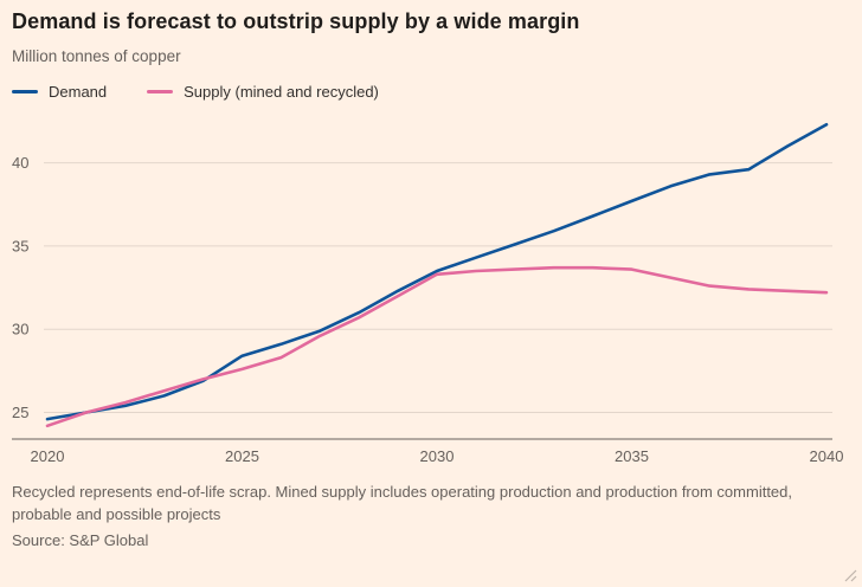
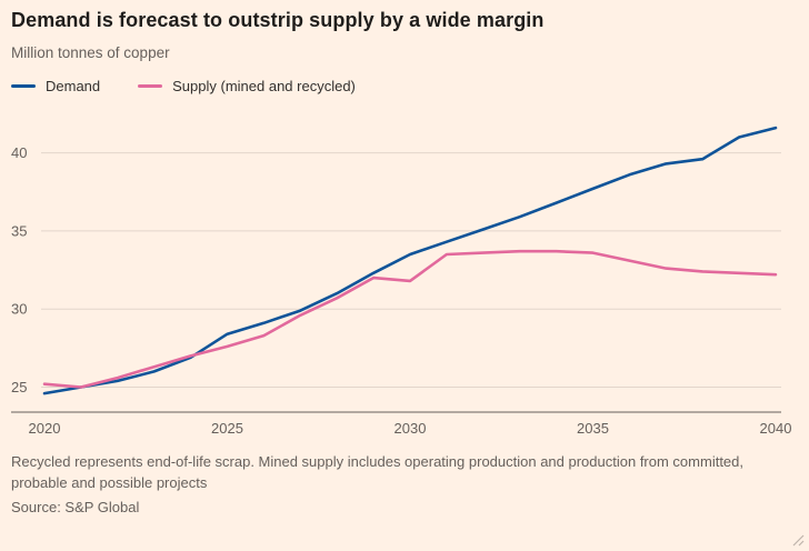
Supply (mined and recycled)/2020: 24.2 -> 25.2
Supply (mined and recycled)/2030: 33.3 -> 31.8
Demand/2040: 42.3 -> 41.6
